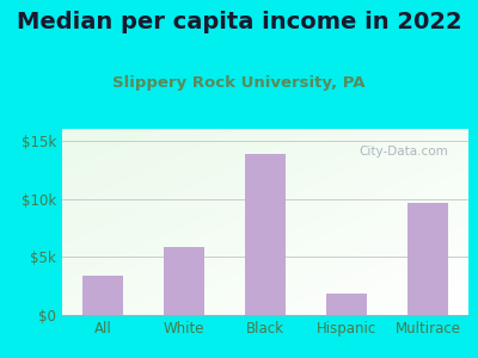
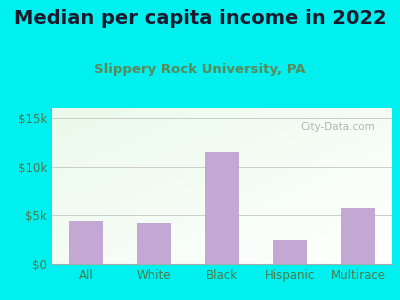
All: $3.4k -> $4.4k
White: $5.8k -> $4.2k
Black: $13.8k -> $11.5k
Hispanic: $1.8k -> $2.5k
Multirace: $9.6k -> $5.7k
